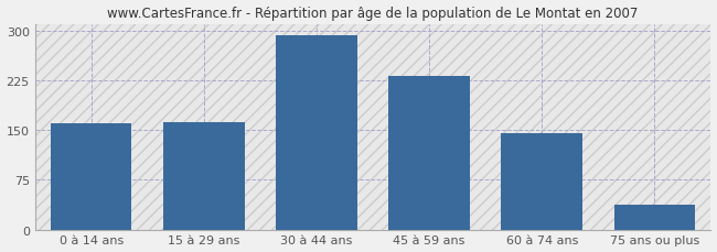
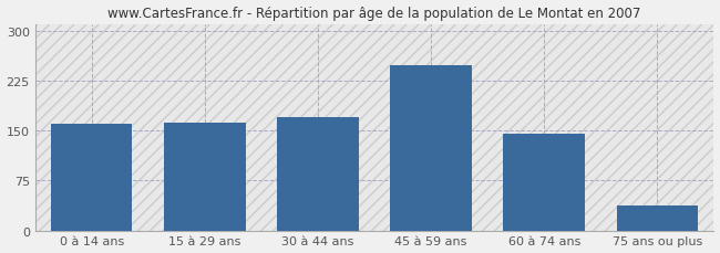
30 à 44 ans: 292 -> 170
45 à 59 ans: 232 -> 248
